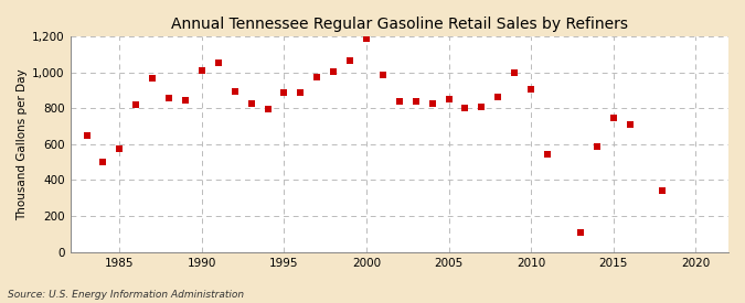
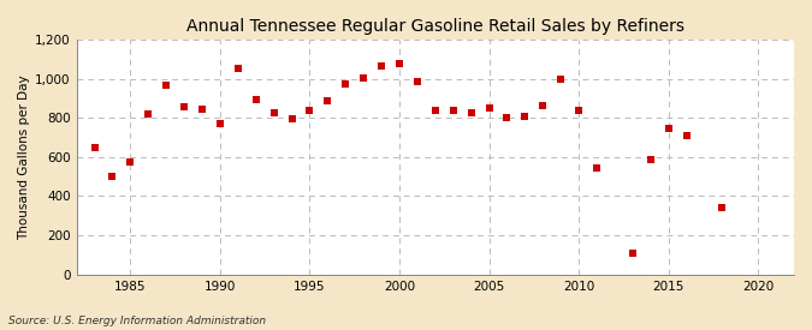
1990: 1,010 -> 770
1995: 880 -> 840
2000: 1,190 -> 1,080
2010: 900 -> 840
